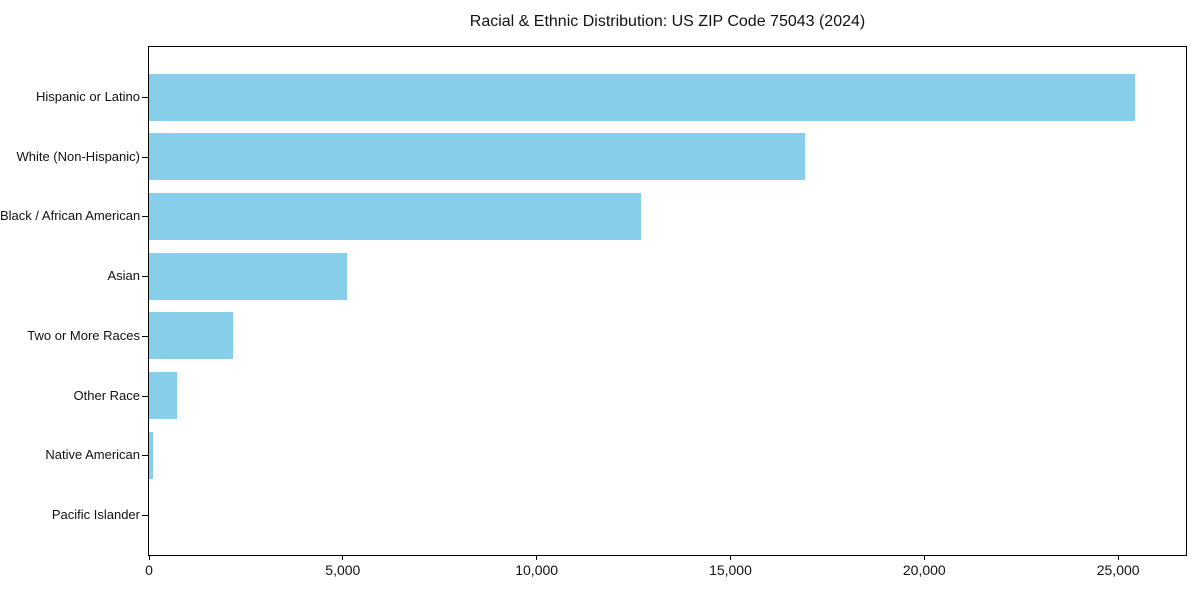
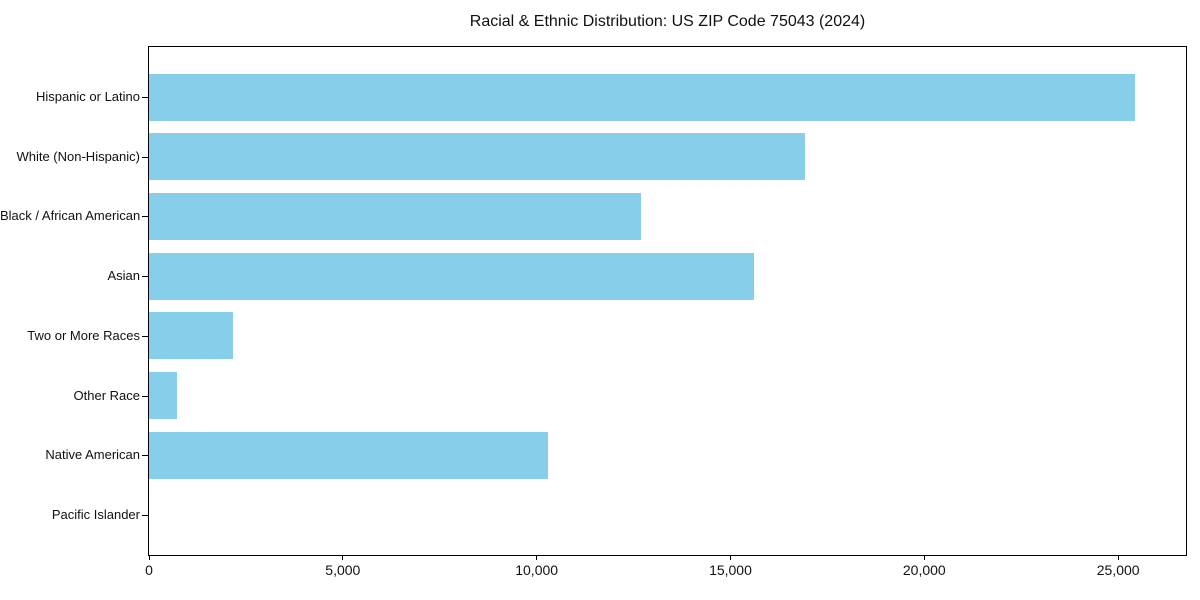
Asian: 5100 -> 15600
Native American: 100 -> 10300
